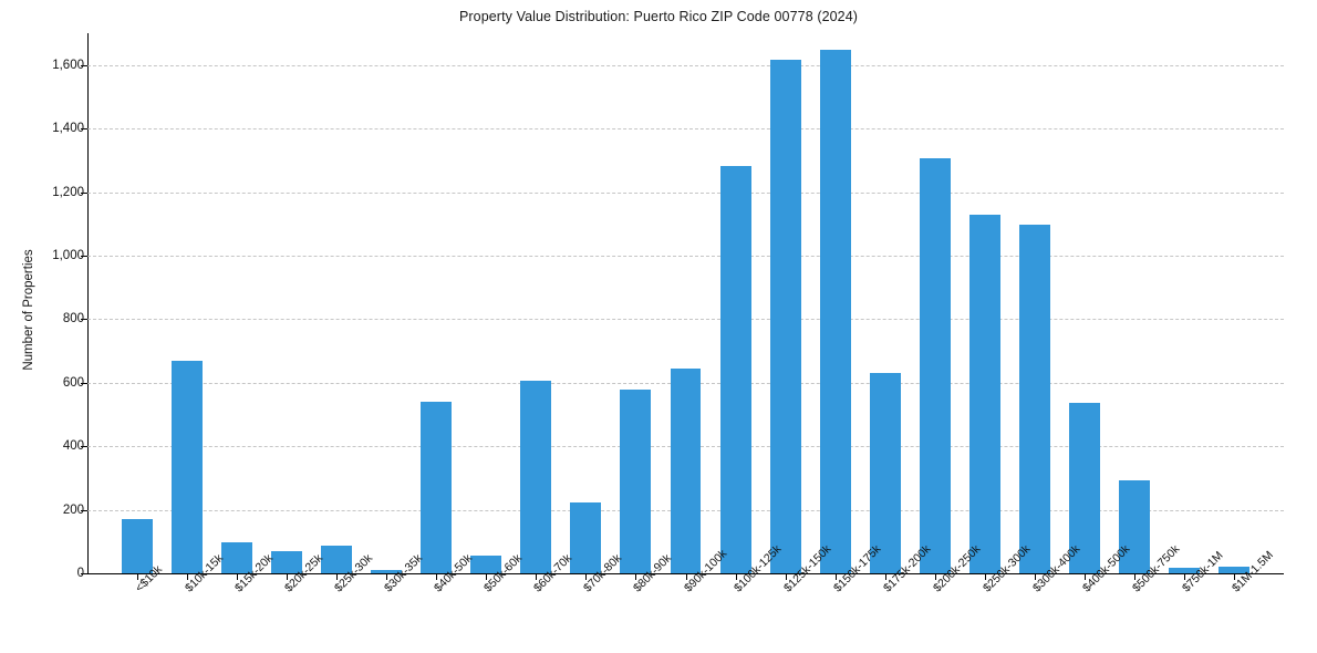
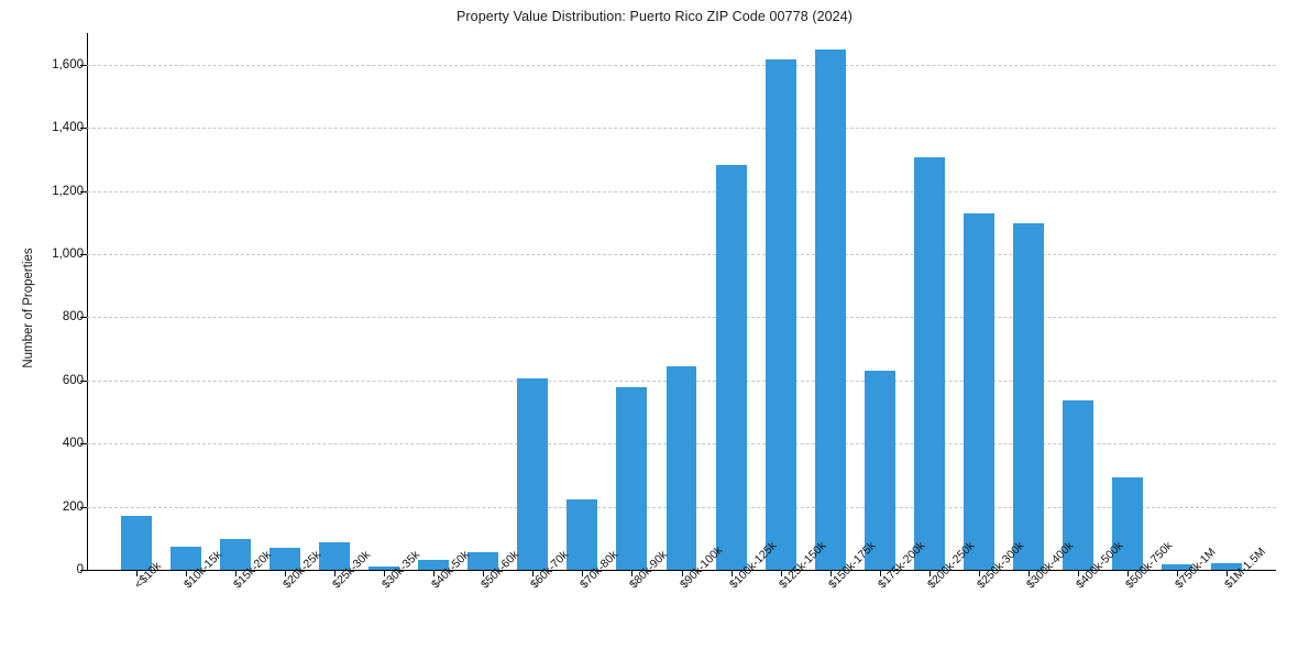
$10k-15k: 670 -> 70
$40k-50k: 540 -> 30
